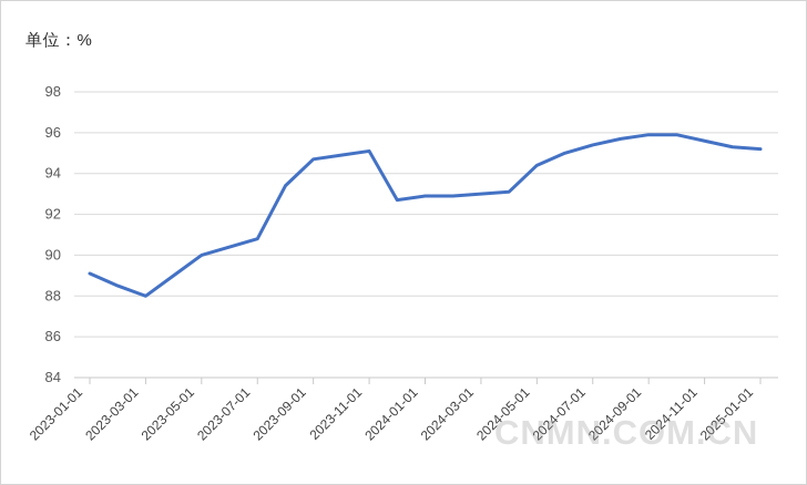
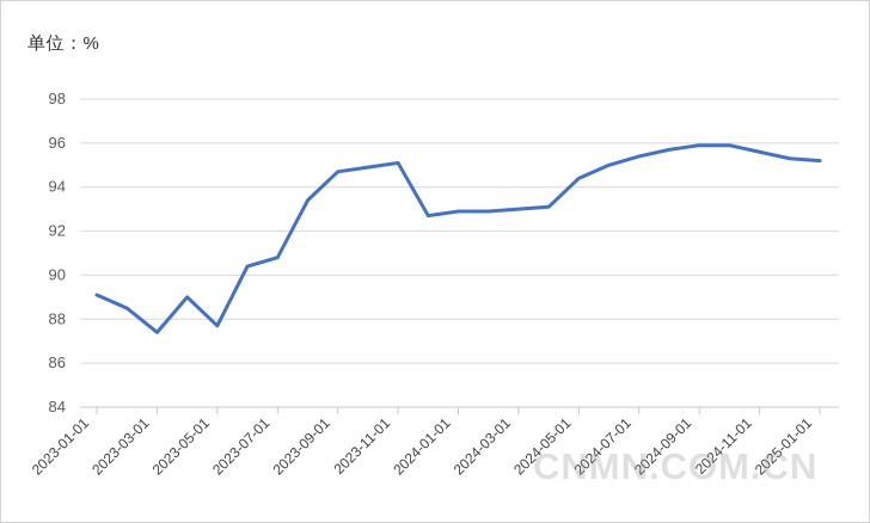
2023-03-01: 88.0 -> 87.4
2023-05-01: 90.0 -> 87.7
